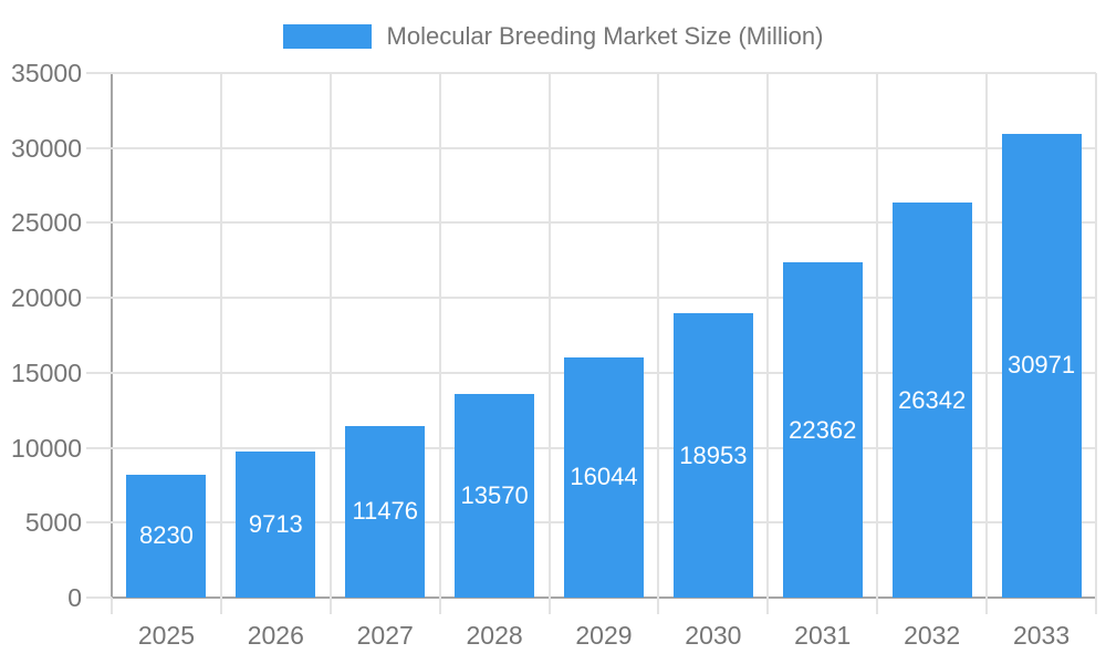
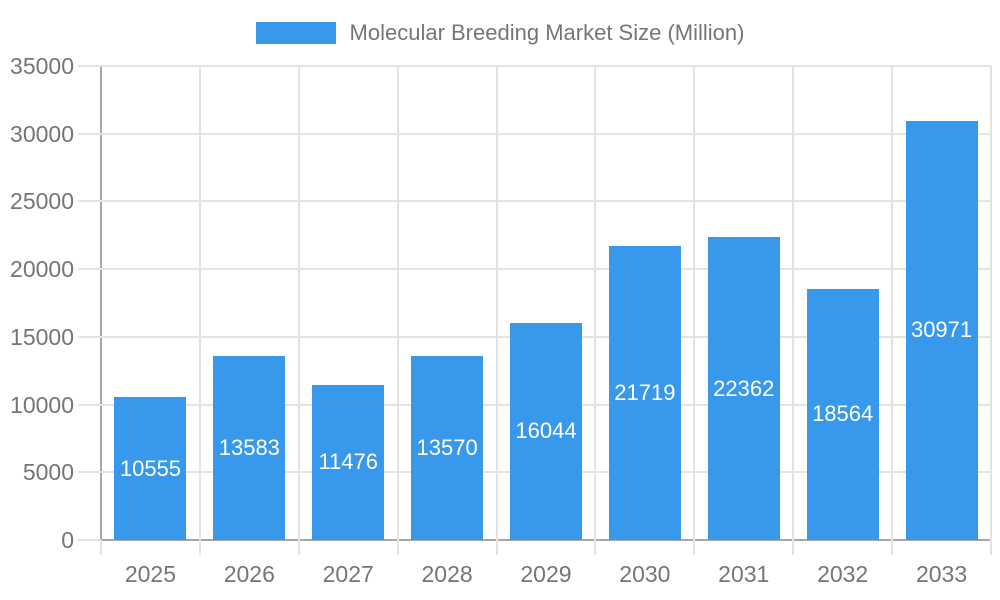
2025: 8230 -> 10555
2026: 9713 -> 13583
2030: 18953 -> 21719
2032: 26342 -> 18564
